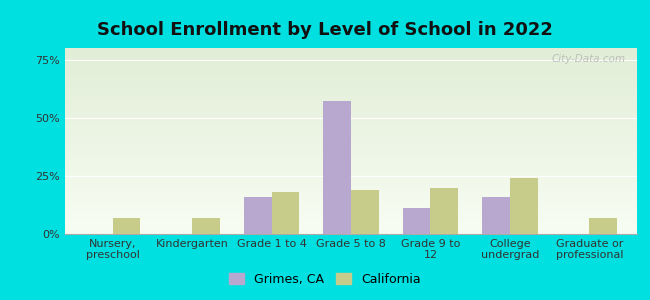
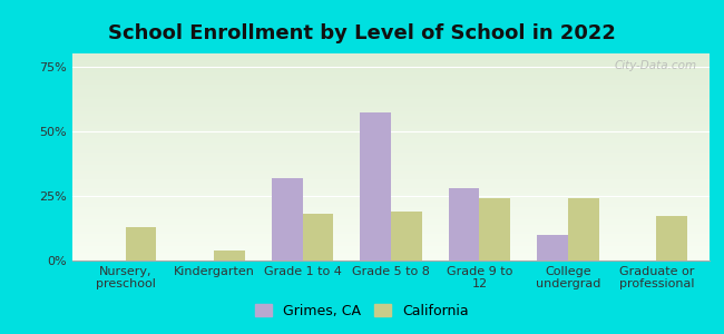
California/Nursery, preschool: 7% -> 13%
California/Kindergarten: 7% -> 4%
Grimes, CA/Grade 1 to 4: 16% -> 32%
Grimes, CA/Grade 9 to 12: 11% -> 28%
California/Grade 9 to 12: 20% -> 24%
Grimes, CA/College undergrad: 16% -> 10%
California/Graduate or professional: 7% -> 17%
